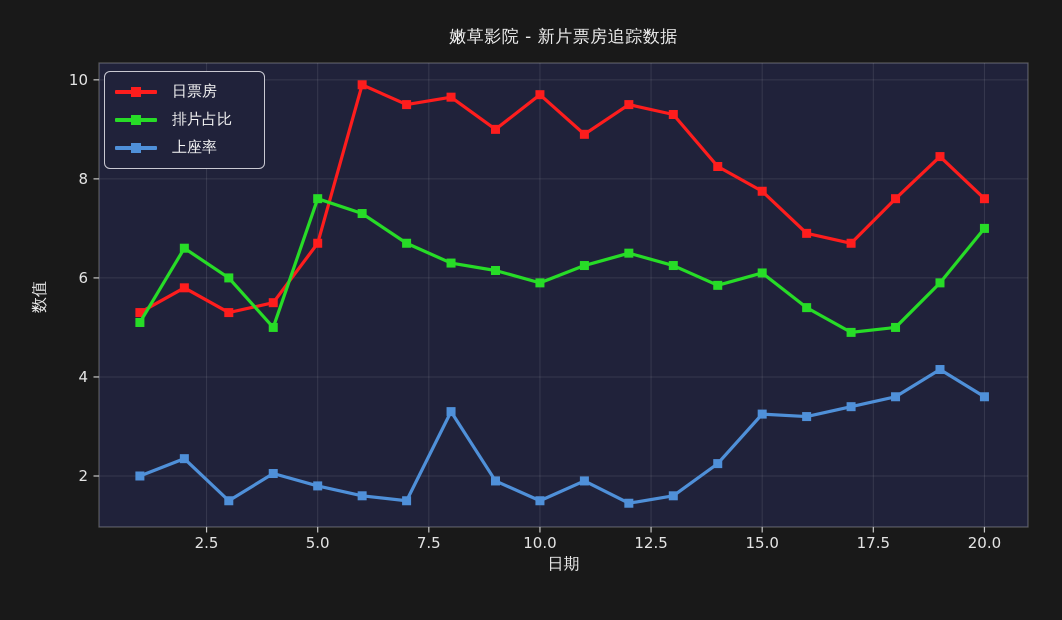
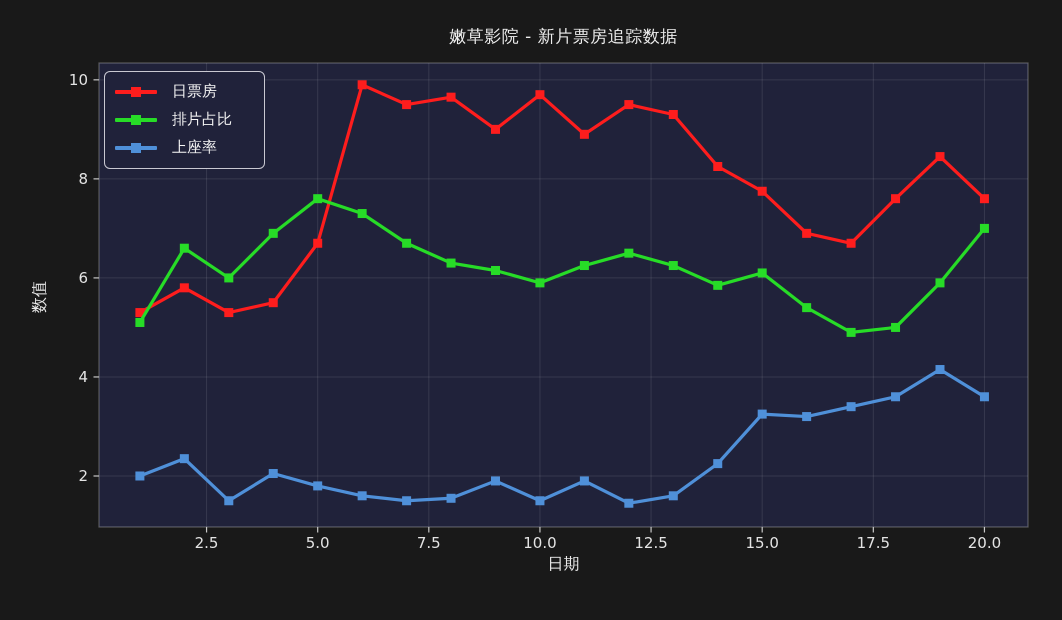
排片占比/4: 5.0 -> 6.9
上座率/8: 3.3 -> 1.6
